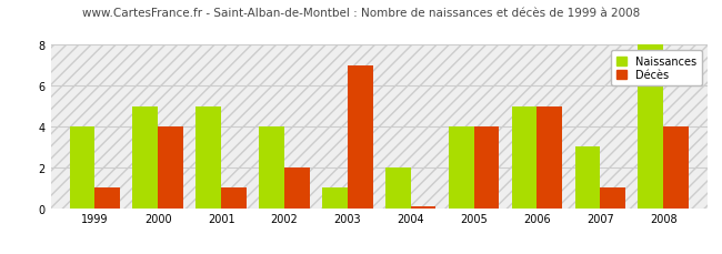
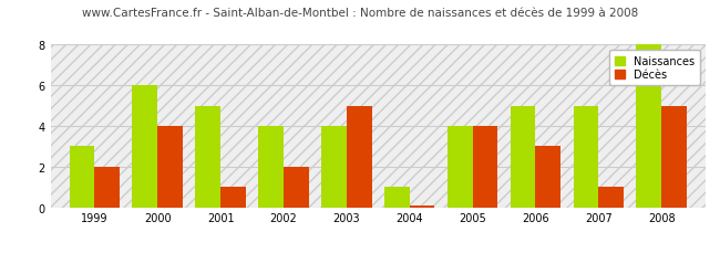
Naissances/1999: 4 -> 3
Décès/1999: 1.0 -> 2.0
Naissances/2000: 5 -> 6
Naissances/2003: 1 -> 4
Décès/2003: 7.0 -> 5.0
Naissances/2004: 2 -> 1
Décès/2006: 5.0 -> 3.0
Naissances/2007: 3 -> 5
Décès/2008: 4.0 -> 5.0
